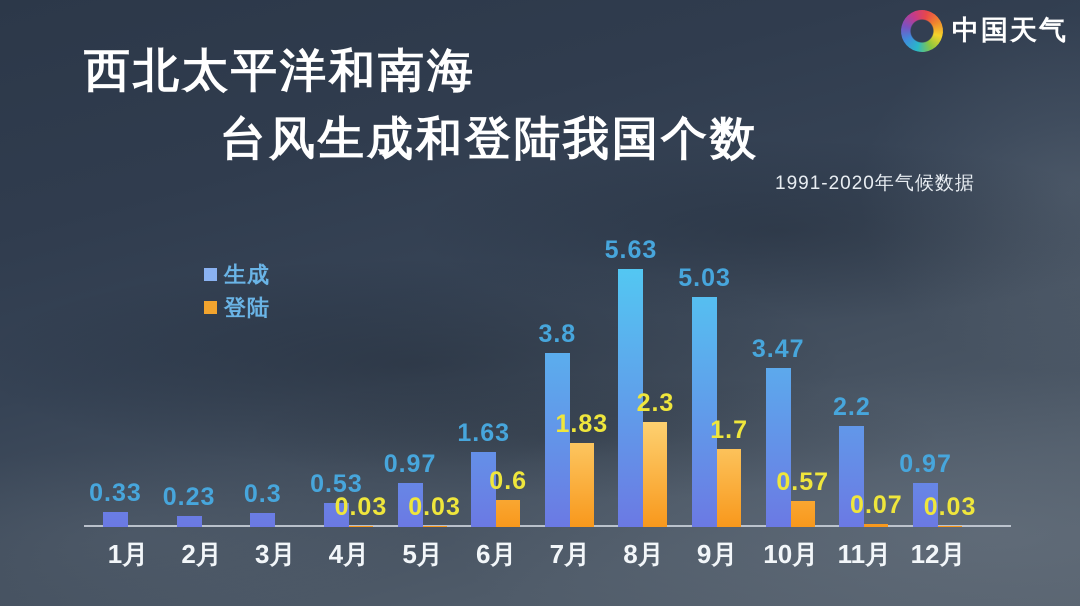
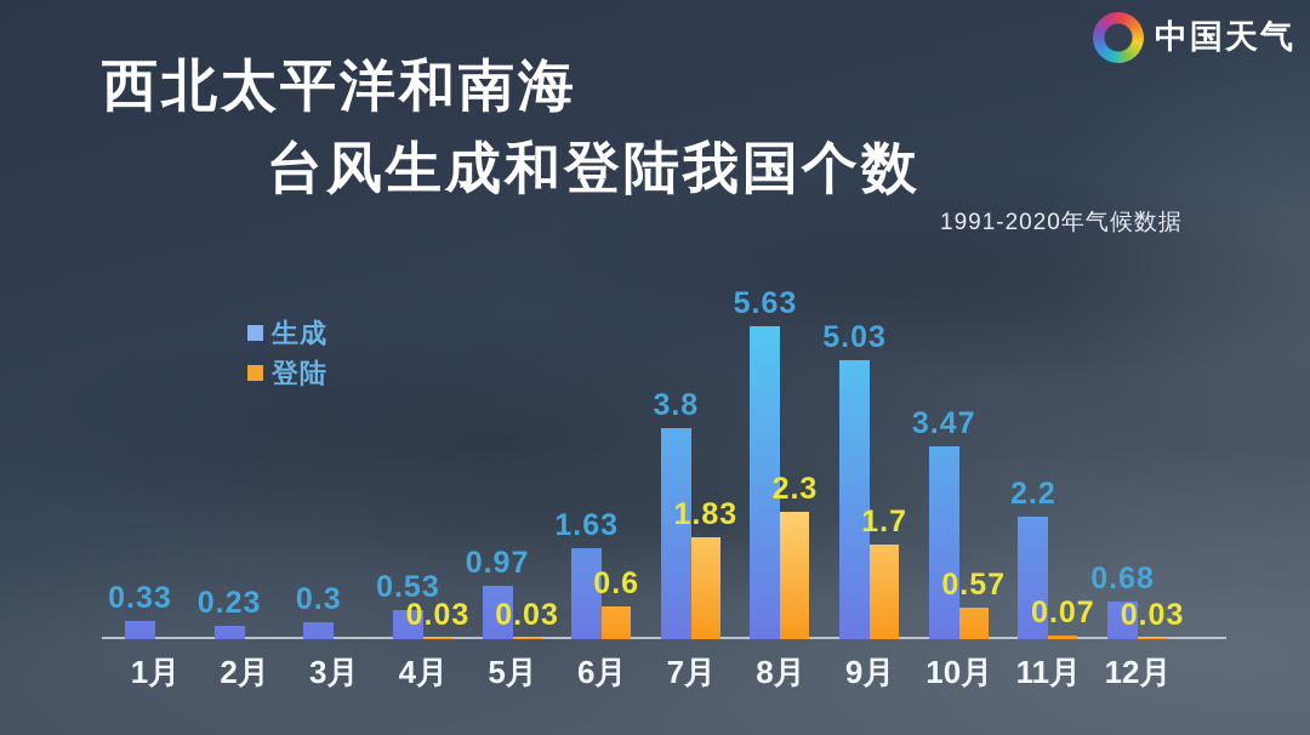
生成/12月: 0.97 -> 0.68
